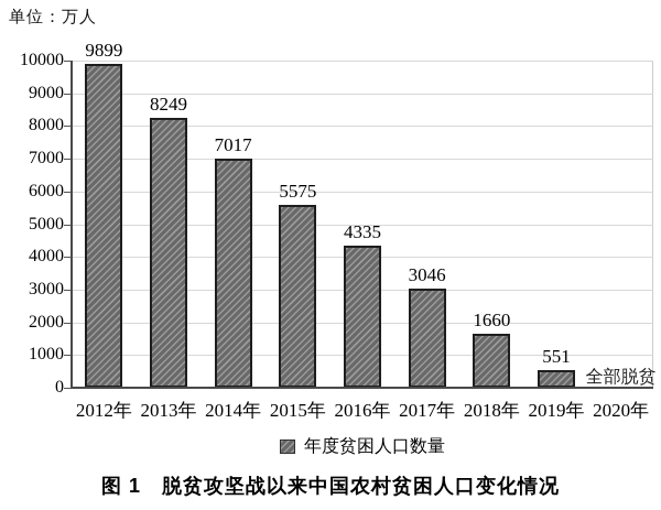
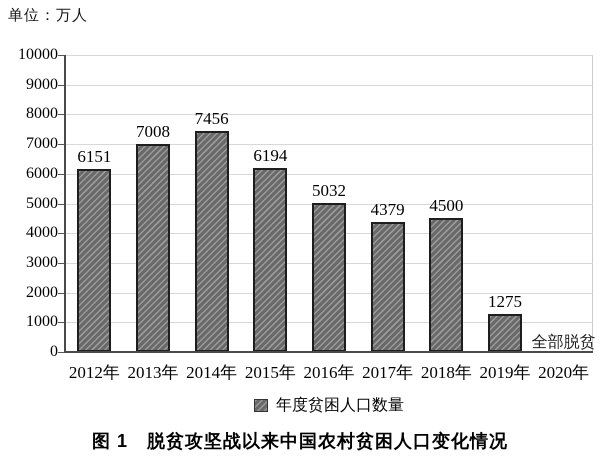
2012年: 9899 -> 6151
2013年: 8249 -> 7008
2014年: 7017 -> 7456
2015年: 5575 -> 6194
2016年: 4335 -> 5032
2017年: 3046 -> 4379
2018年: 1660 -> 4500
2019年: 551 -> 1275
